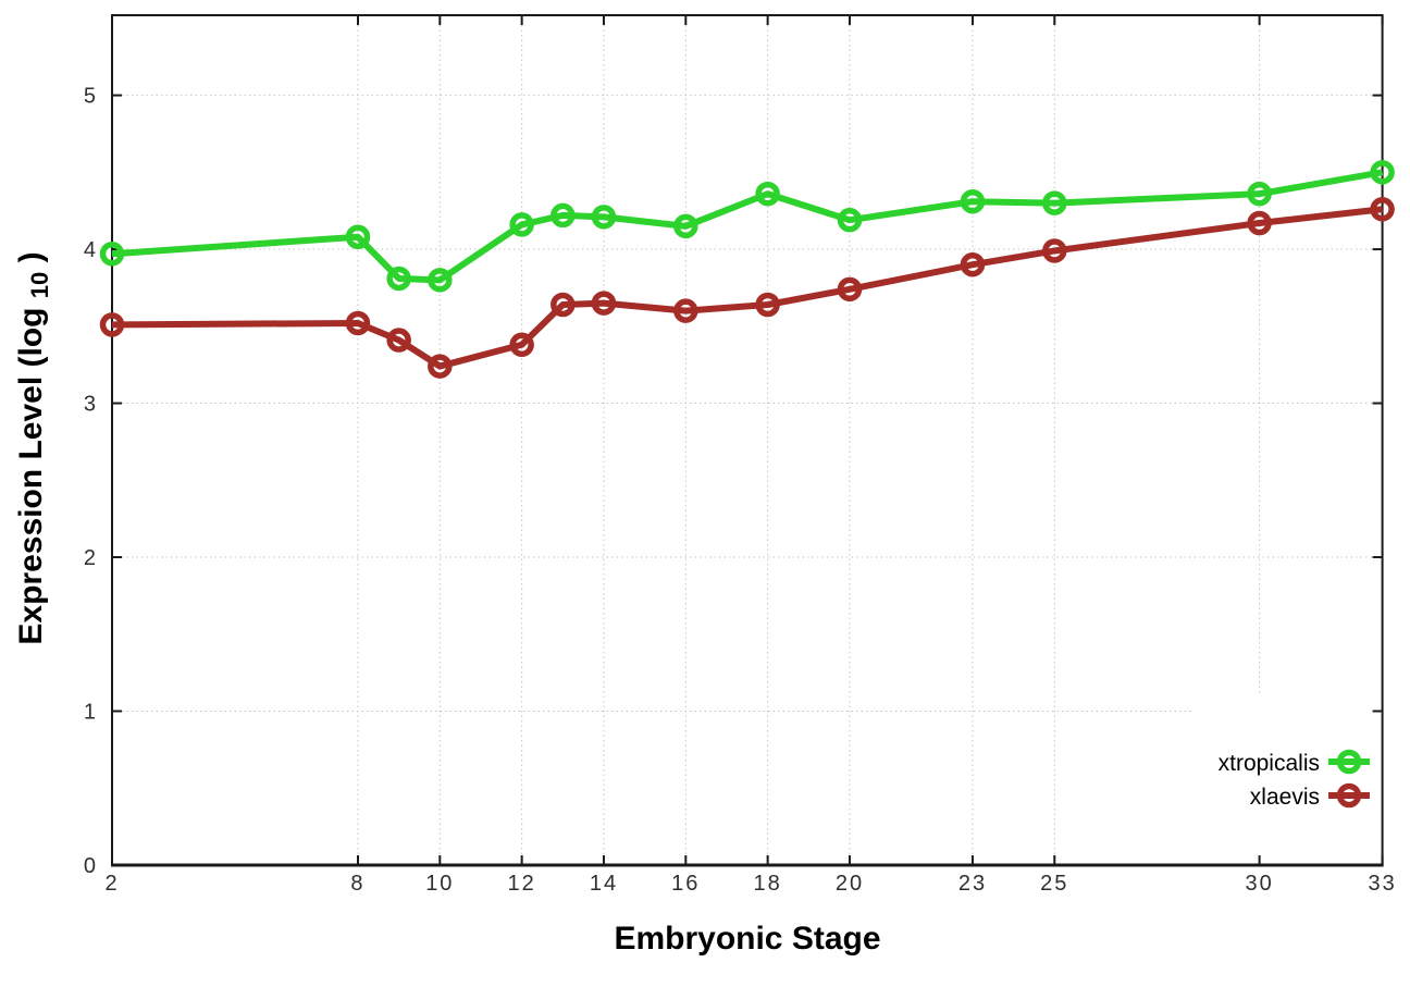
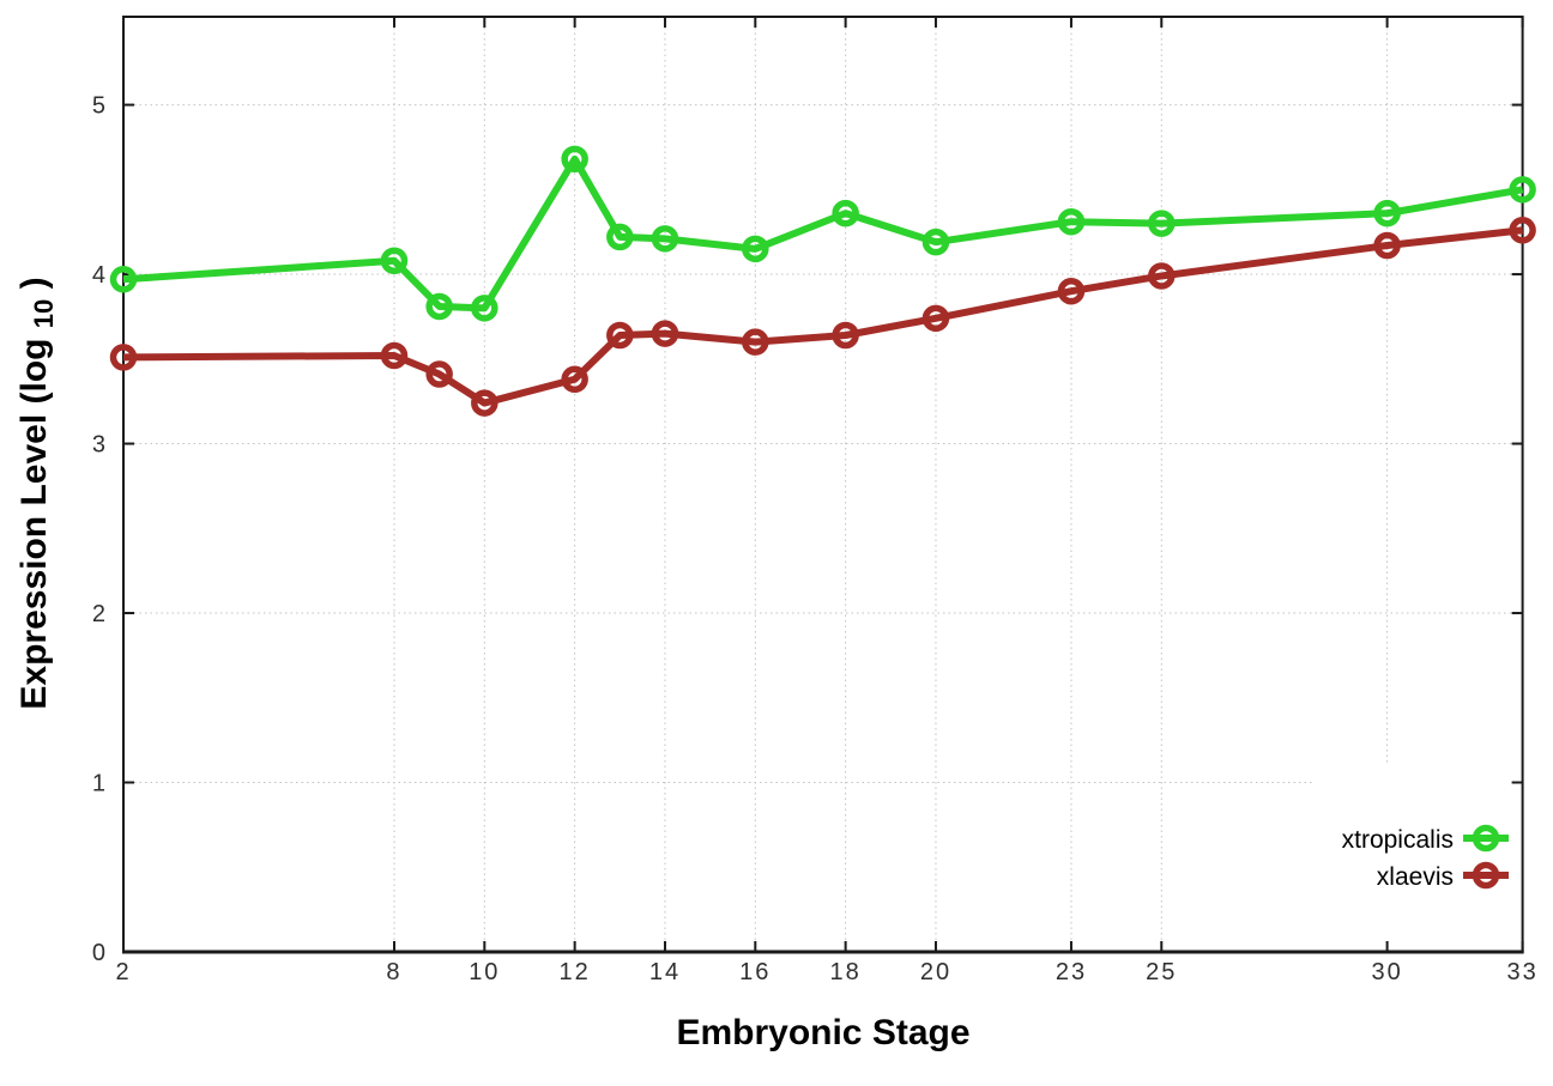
xtropicalis/12: 4.16 -> 4.68
